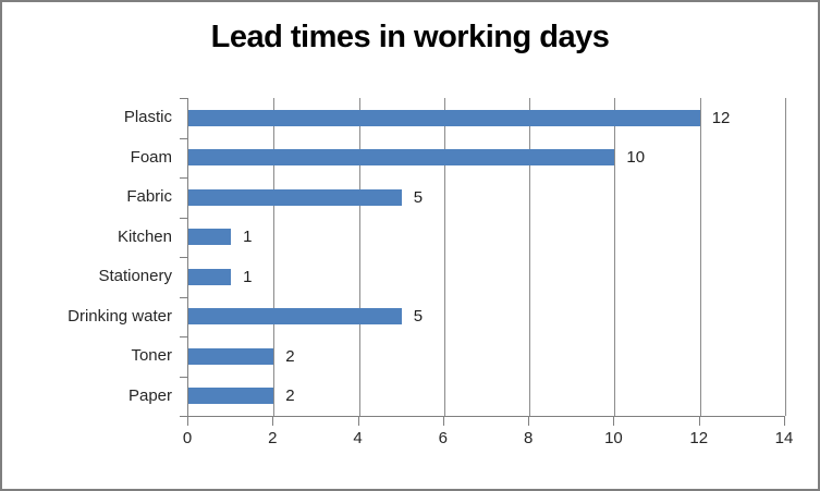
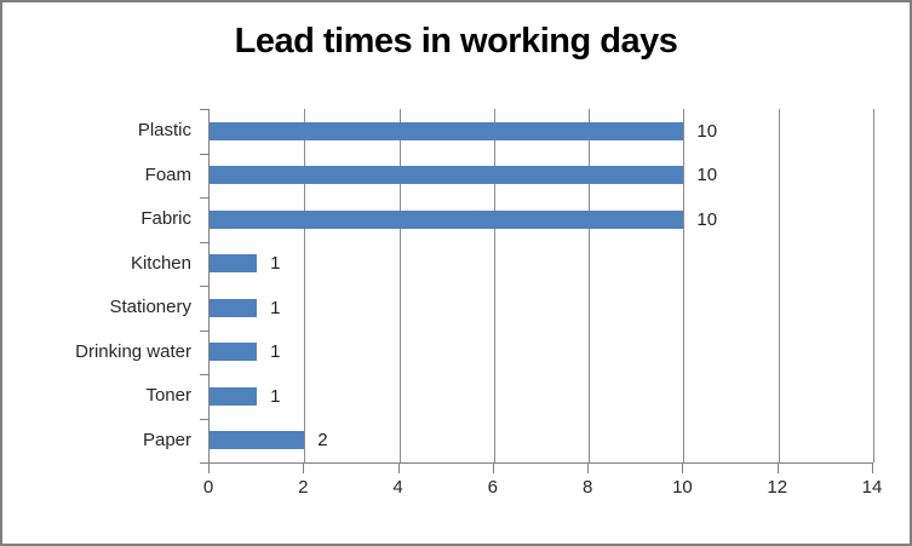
Plastic: 12 -> 10
Fabric: 5 -> 10
Drinking water: 5 -> 1
Toner: 2 -> 1
